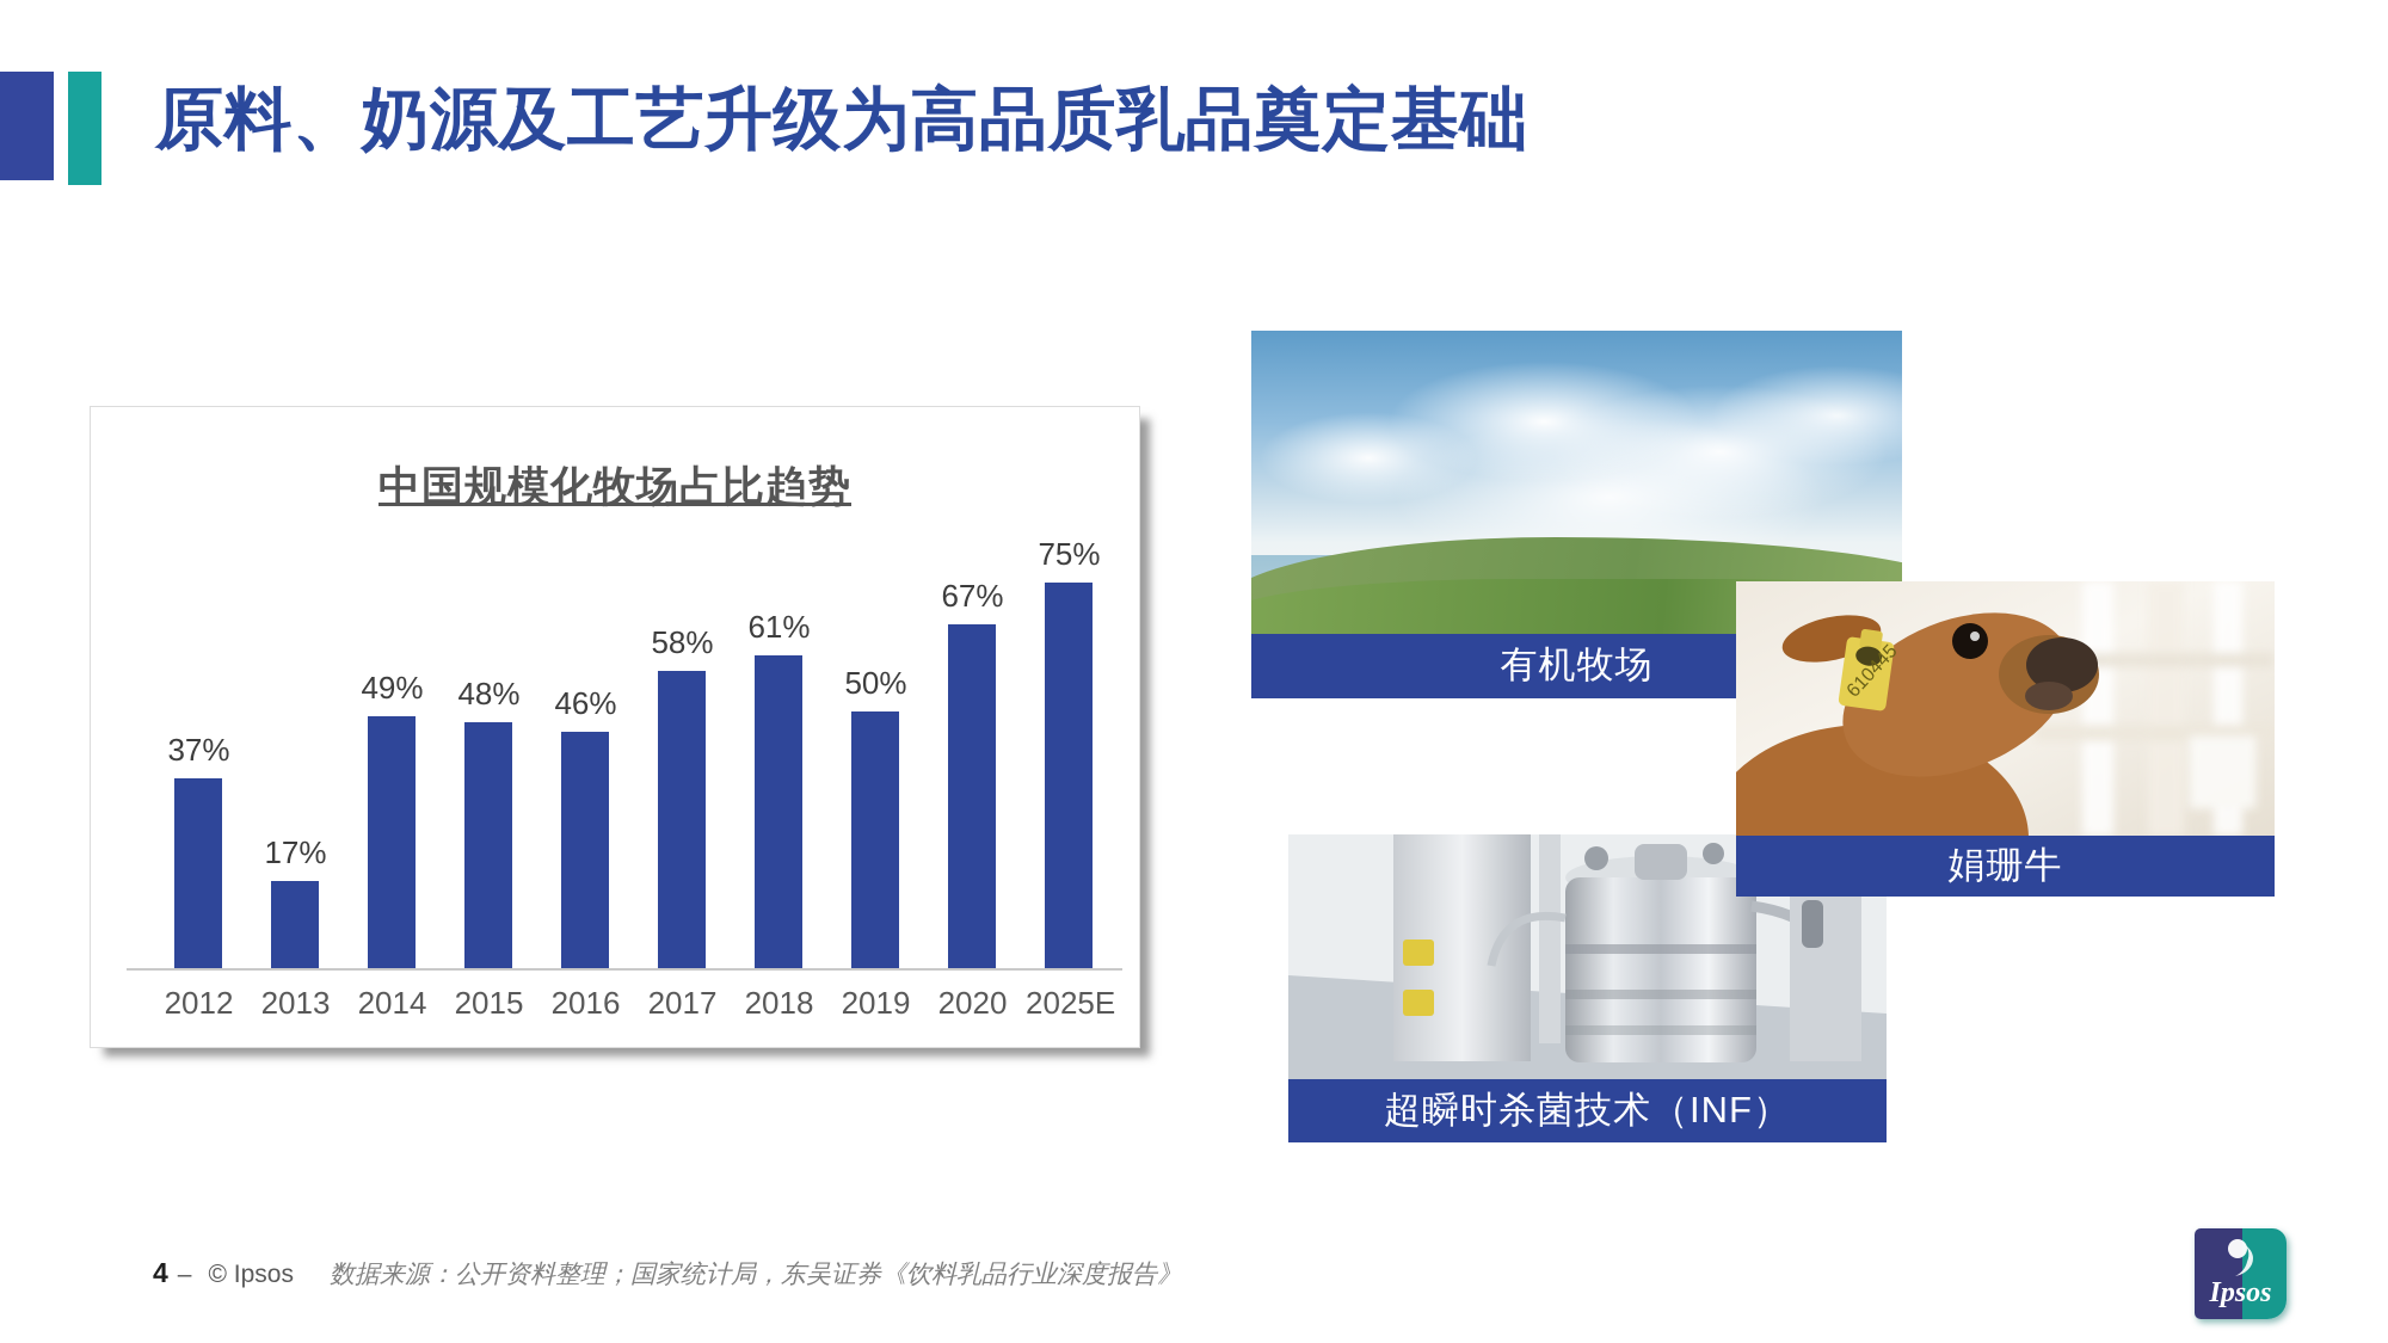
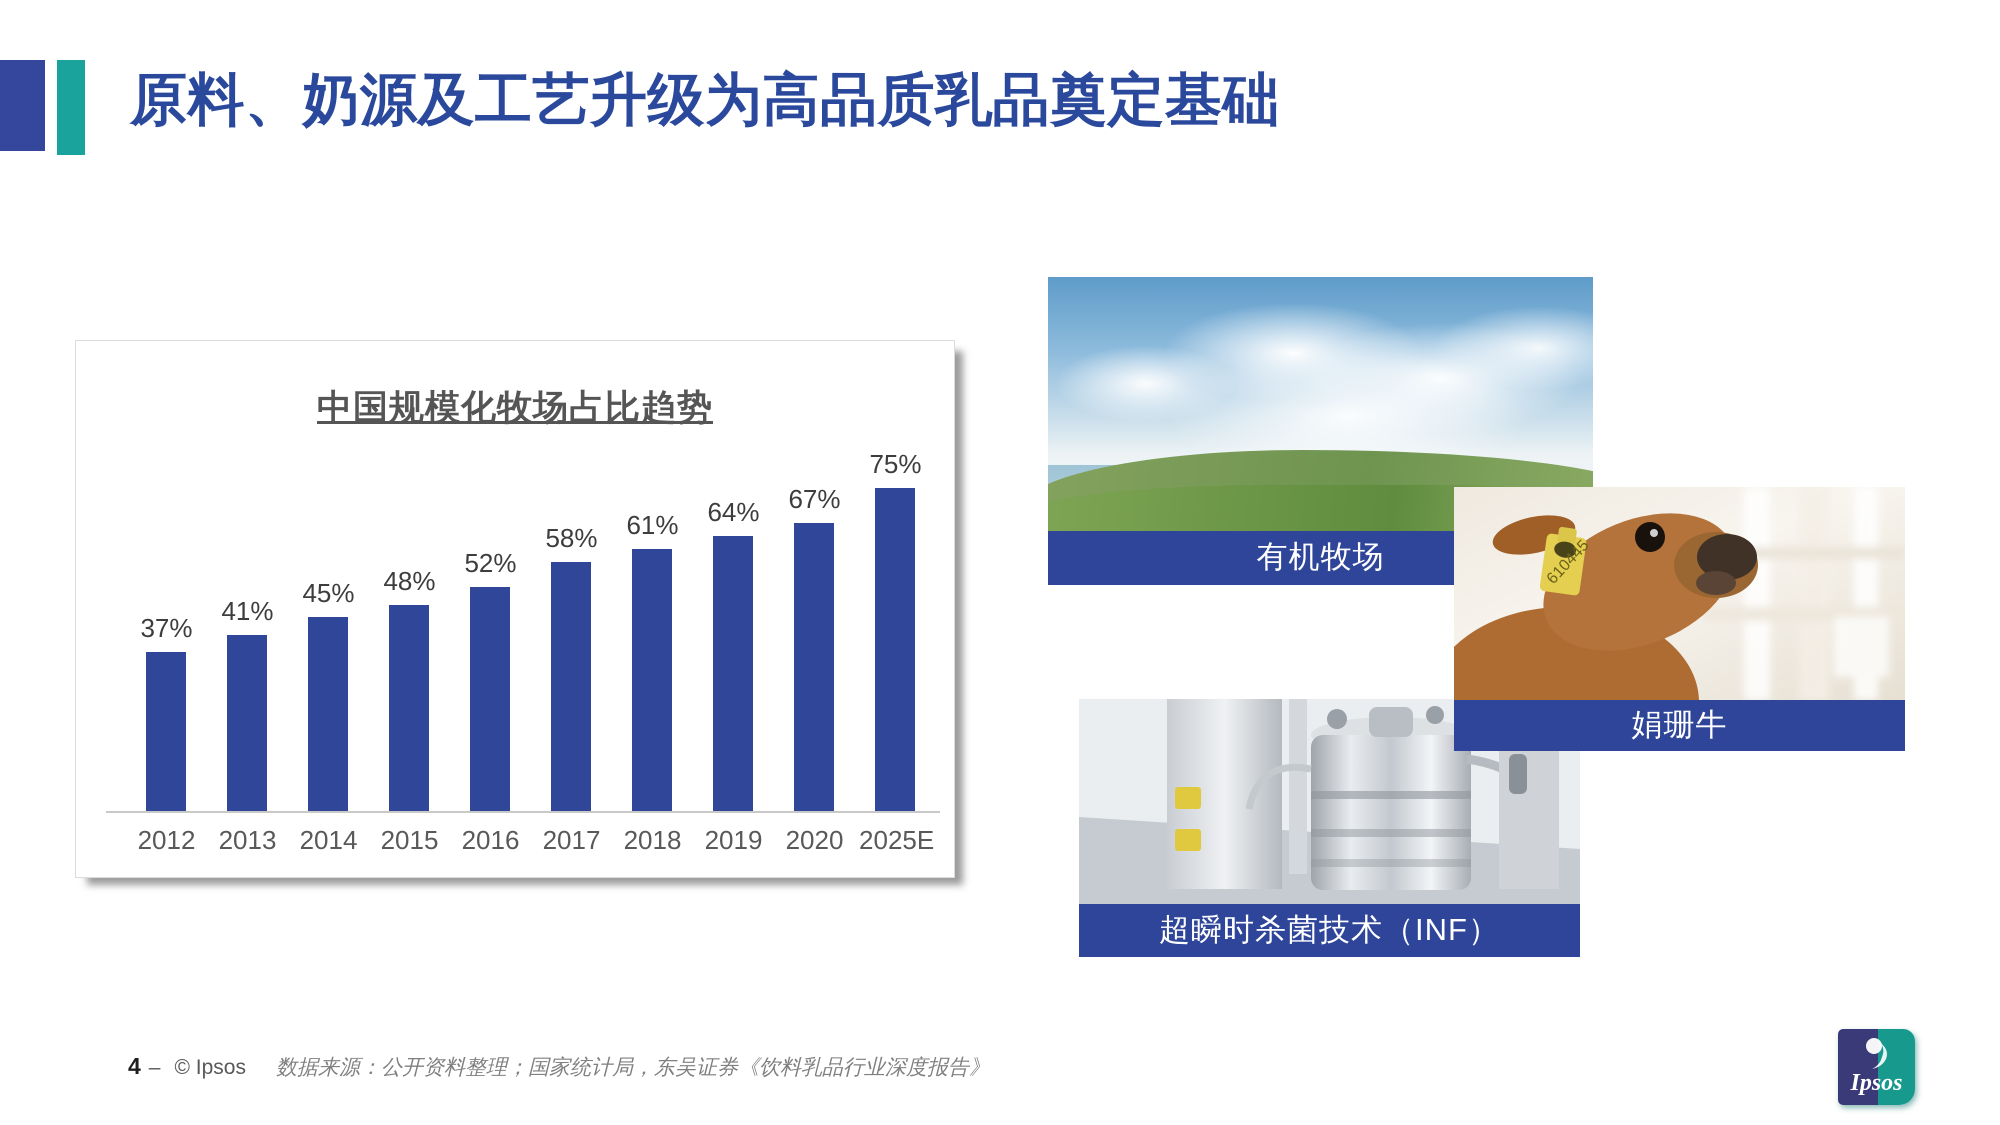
2013: 17% -> 41%
2014: 49% -> 45%
2016: 46% -> 52%
2019: 50% -> 64%
